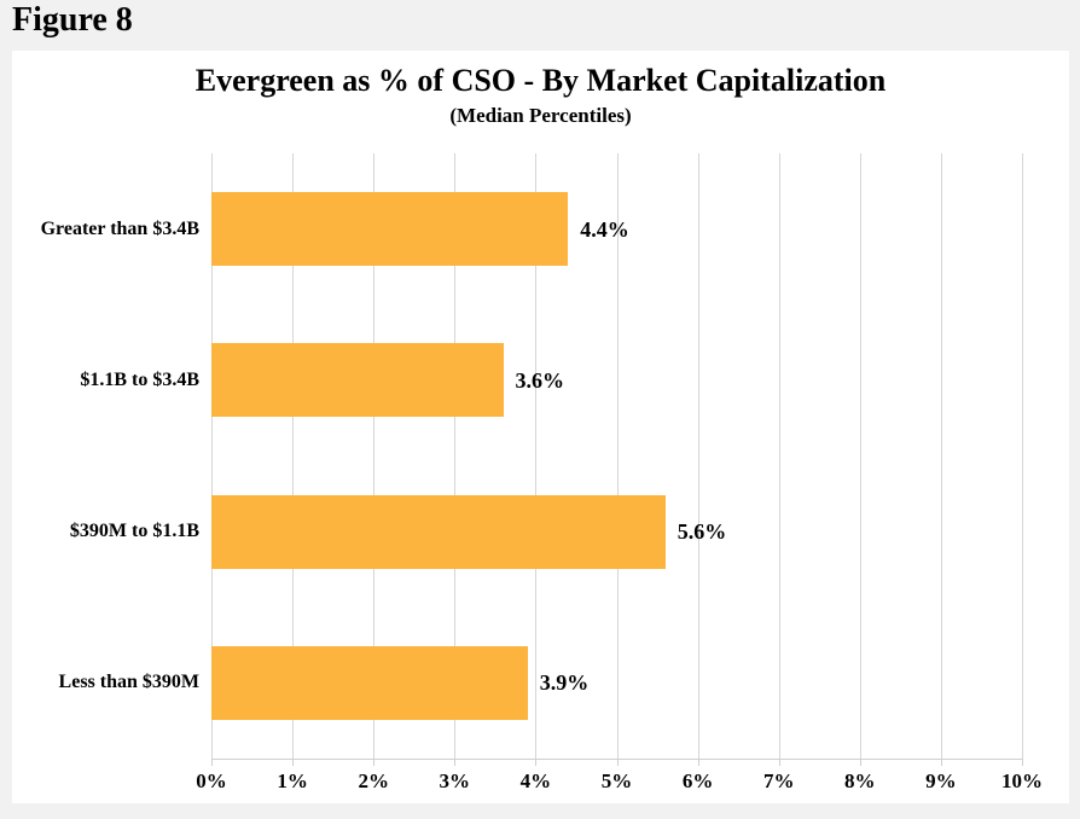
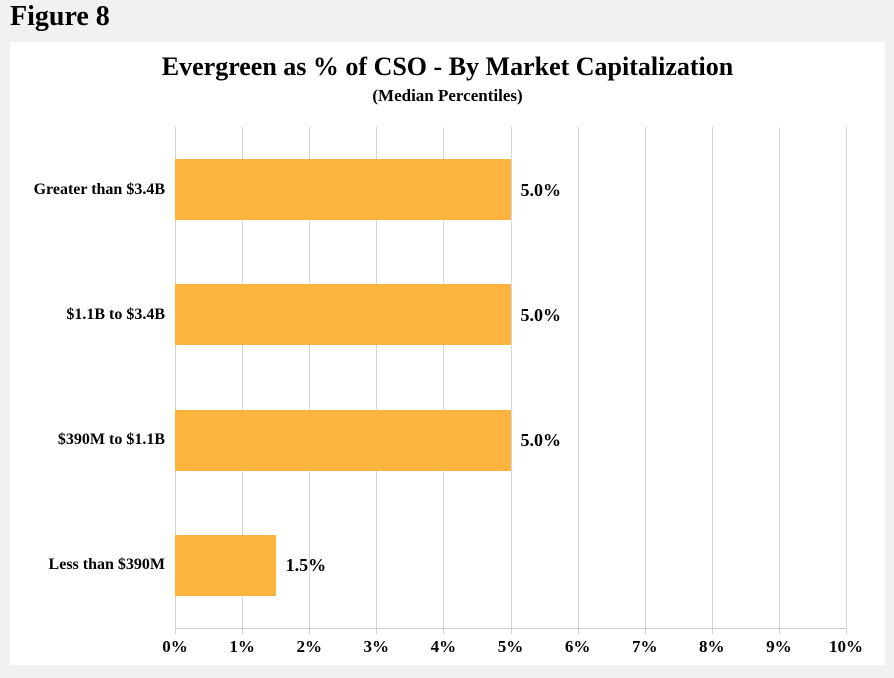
Greater than $3.4B: 4.4% -> 5.0%
$1.1B to $3.4B: 3.6% -> 5.0%
$390M to $1.1B: 5.6% -> 5.0%
Less than $390M: 3.9% -> 1.5%
